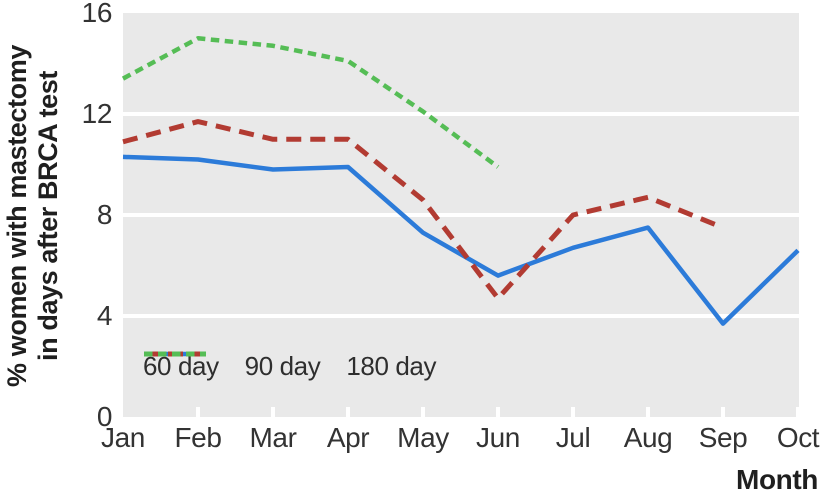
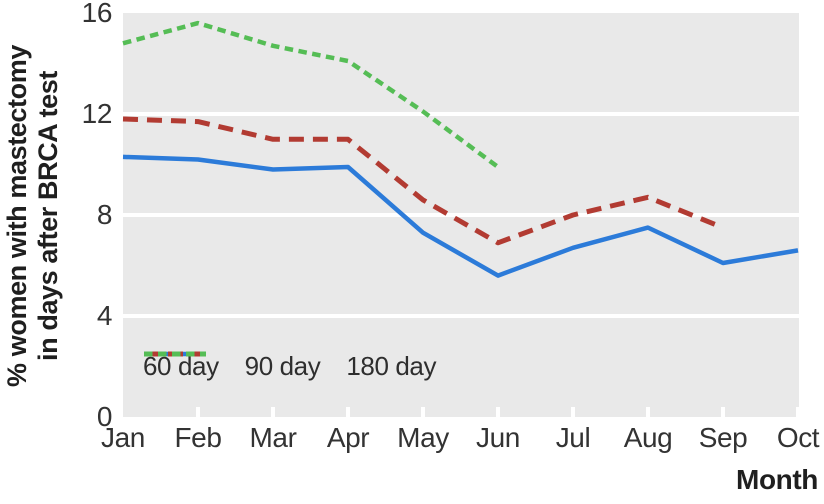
90 day/Jan: 10.9 -> 11.8
180 day/Jan: 13.4 -> 14.8
180 day/Feb: 15.0 -> 15.6
90 day/Jun: 4.7 -> 6.9
60 day/Sep: 3.7 -> 6.1
